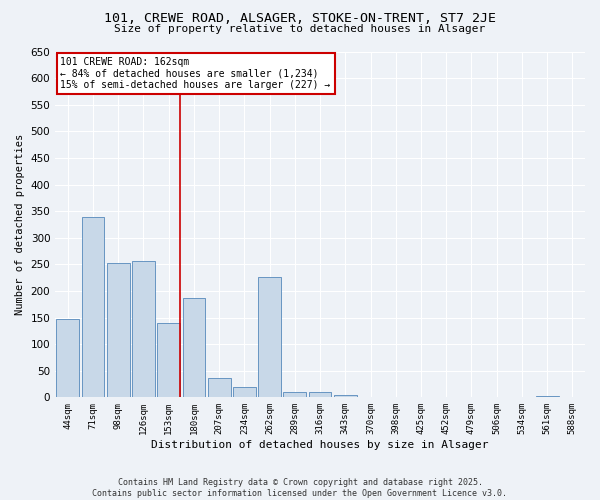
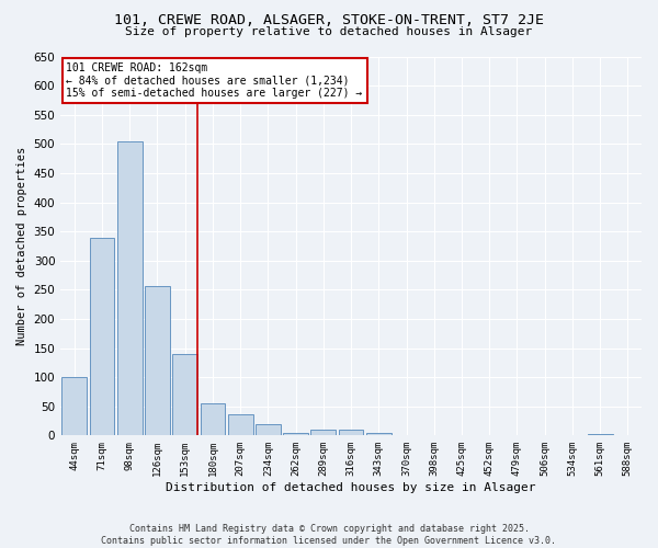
44sqm: 148 -> 100
98sqm: 252 -> 505
180sqm: 186 -> 55
262sqm: 226 -> 5
